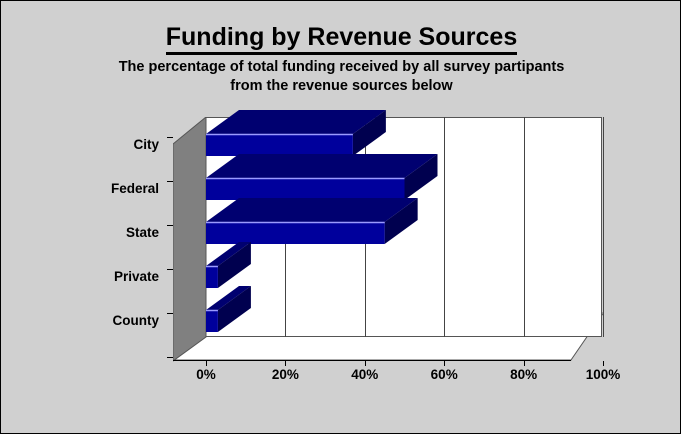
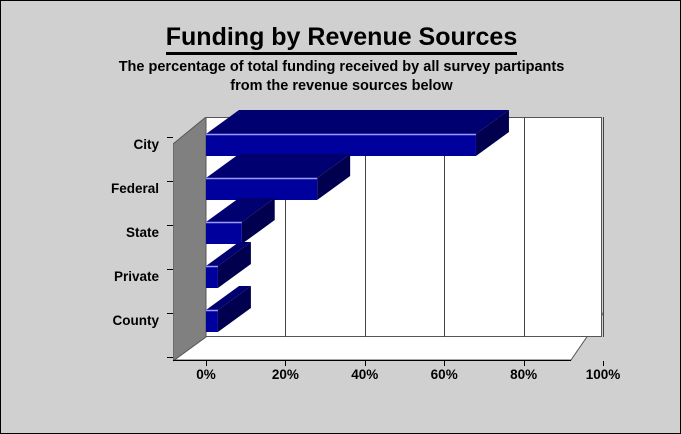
City: 37% -> 68%
Federal: 50% -> 28%
State: 45% -> 9%
